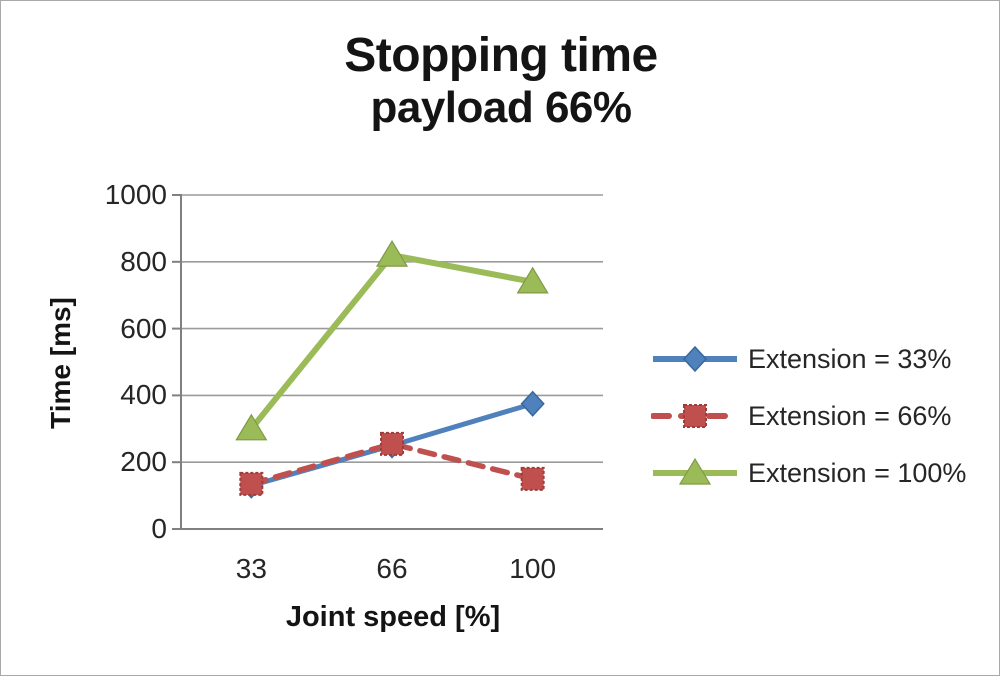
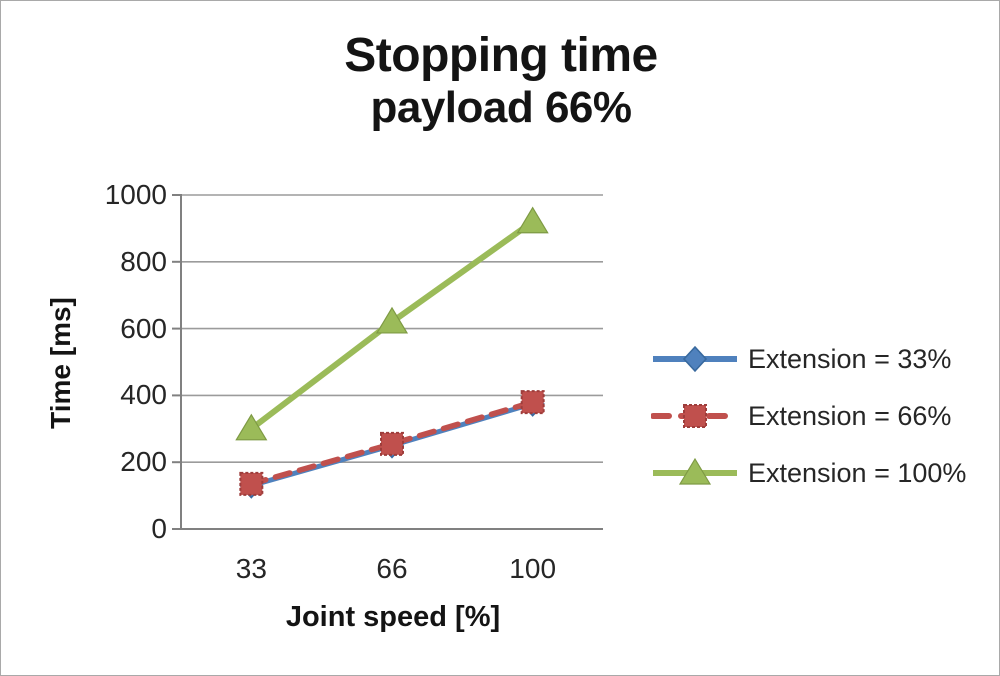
Extension = 100%/66: 820 -> 620
Extension = 66%/100: 150 -> 380
Extension = 100%/100: 740 -> 920
